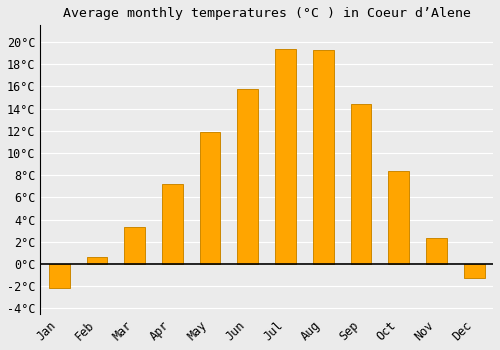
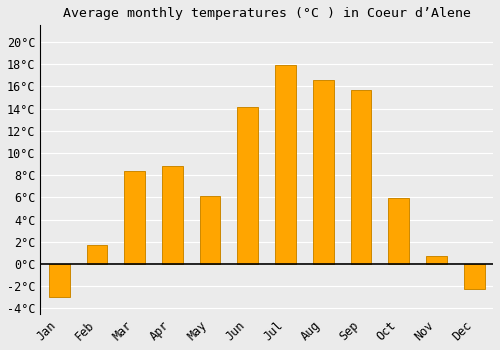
Jan: -2.2°C -> -3.0°C
Feb: 0.6°C -> 1.7°C
Mar: 3.3°C -> 8.4°C
Apr: 7.2°C -> 8.8°C
May: 11.9°C -> 6.1°C
Jun: 15.8°C -> 14.1°C
Jul: 19.4°C -> 17.9°C
Aug: 19.3°C -> 16.6°C
Sep: 14.4°C -> 15.7°C
Oct: 8.4°C -> 5.9°C
Nov: 2.3°C -> 0.7°C
Dec: -1.3°C -> -2.3°C
